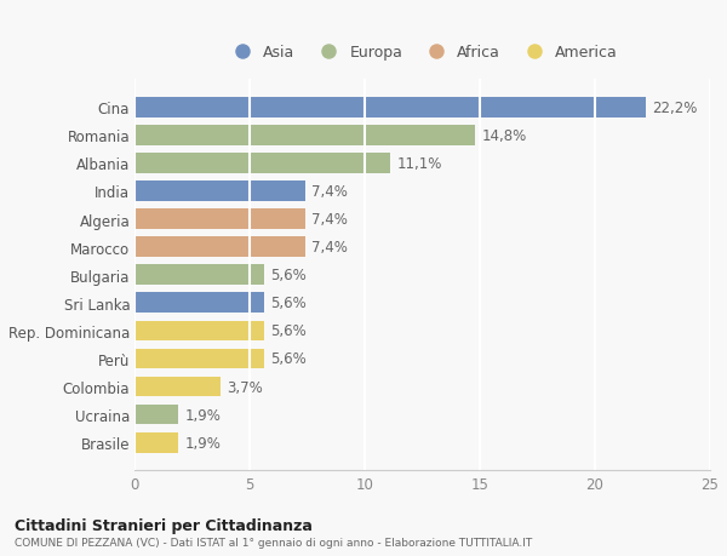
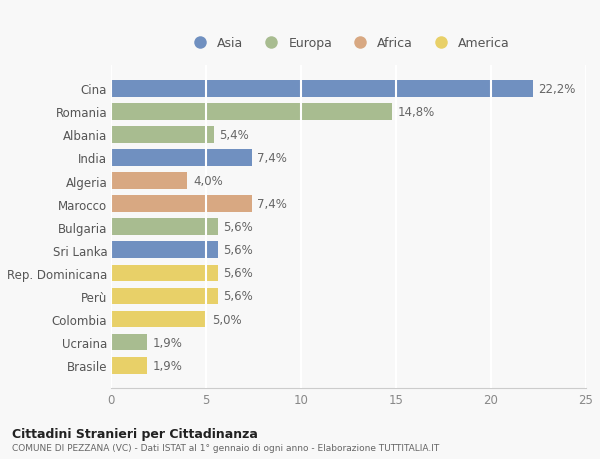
Albania: 11,1% -> 5,4%
Algeria: 7,4% -> 4,0%
Colombia: 3,7% -> 5,0%
